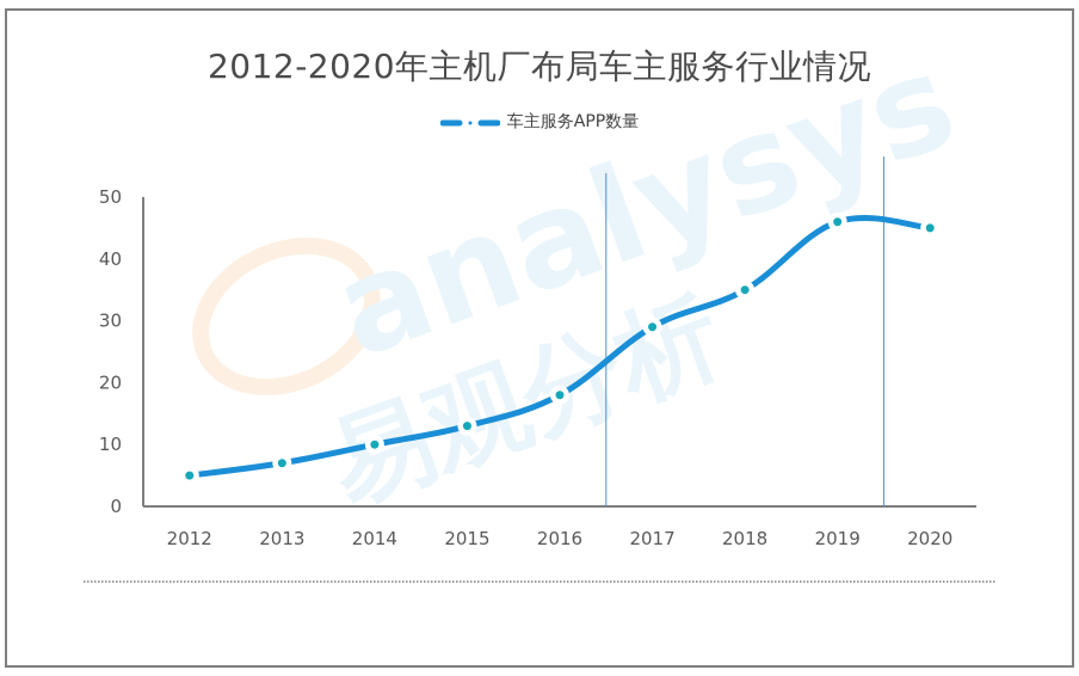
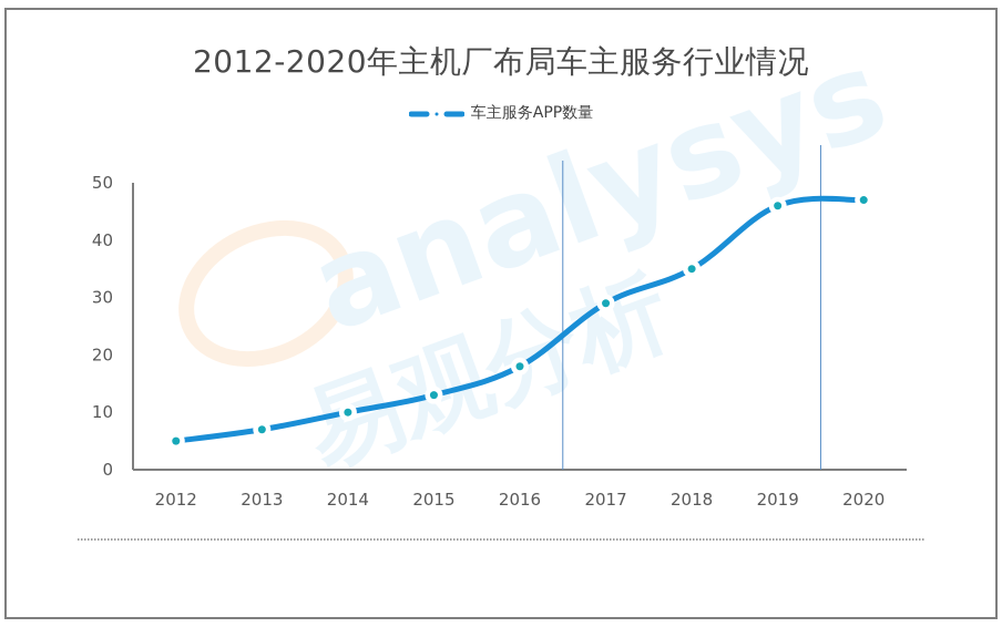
2020: 45 -> 47
